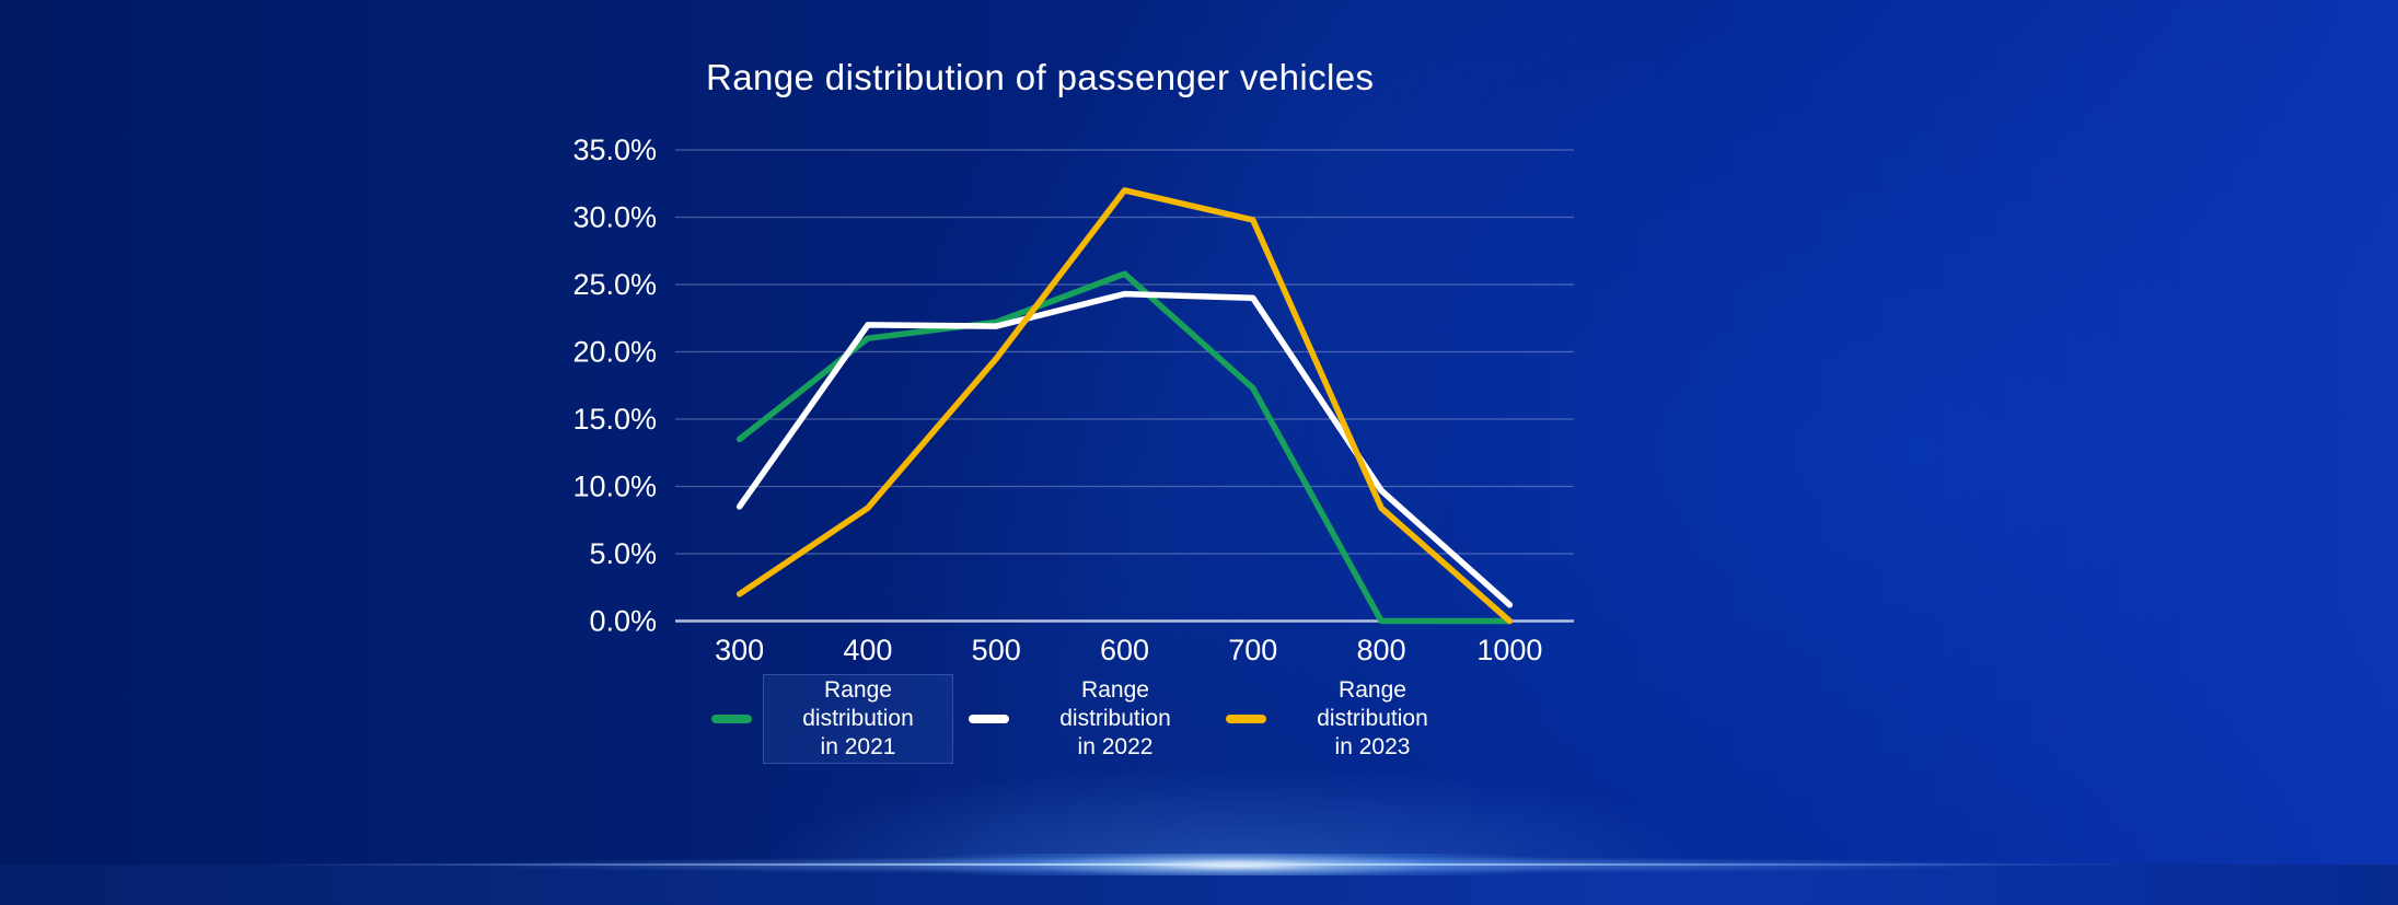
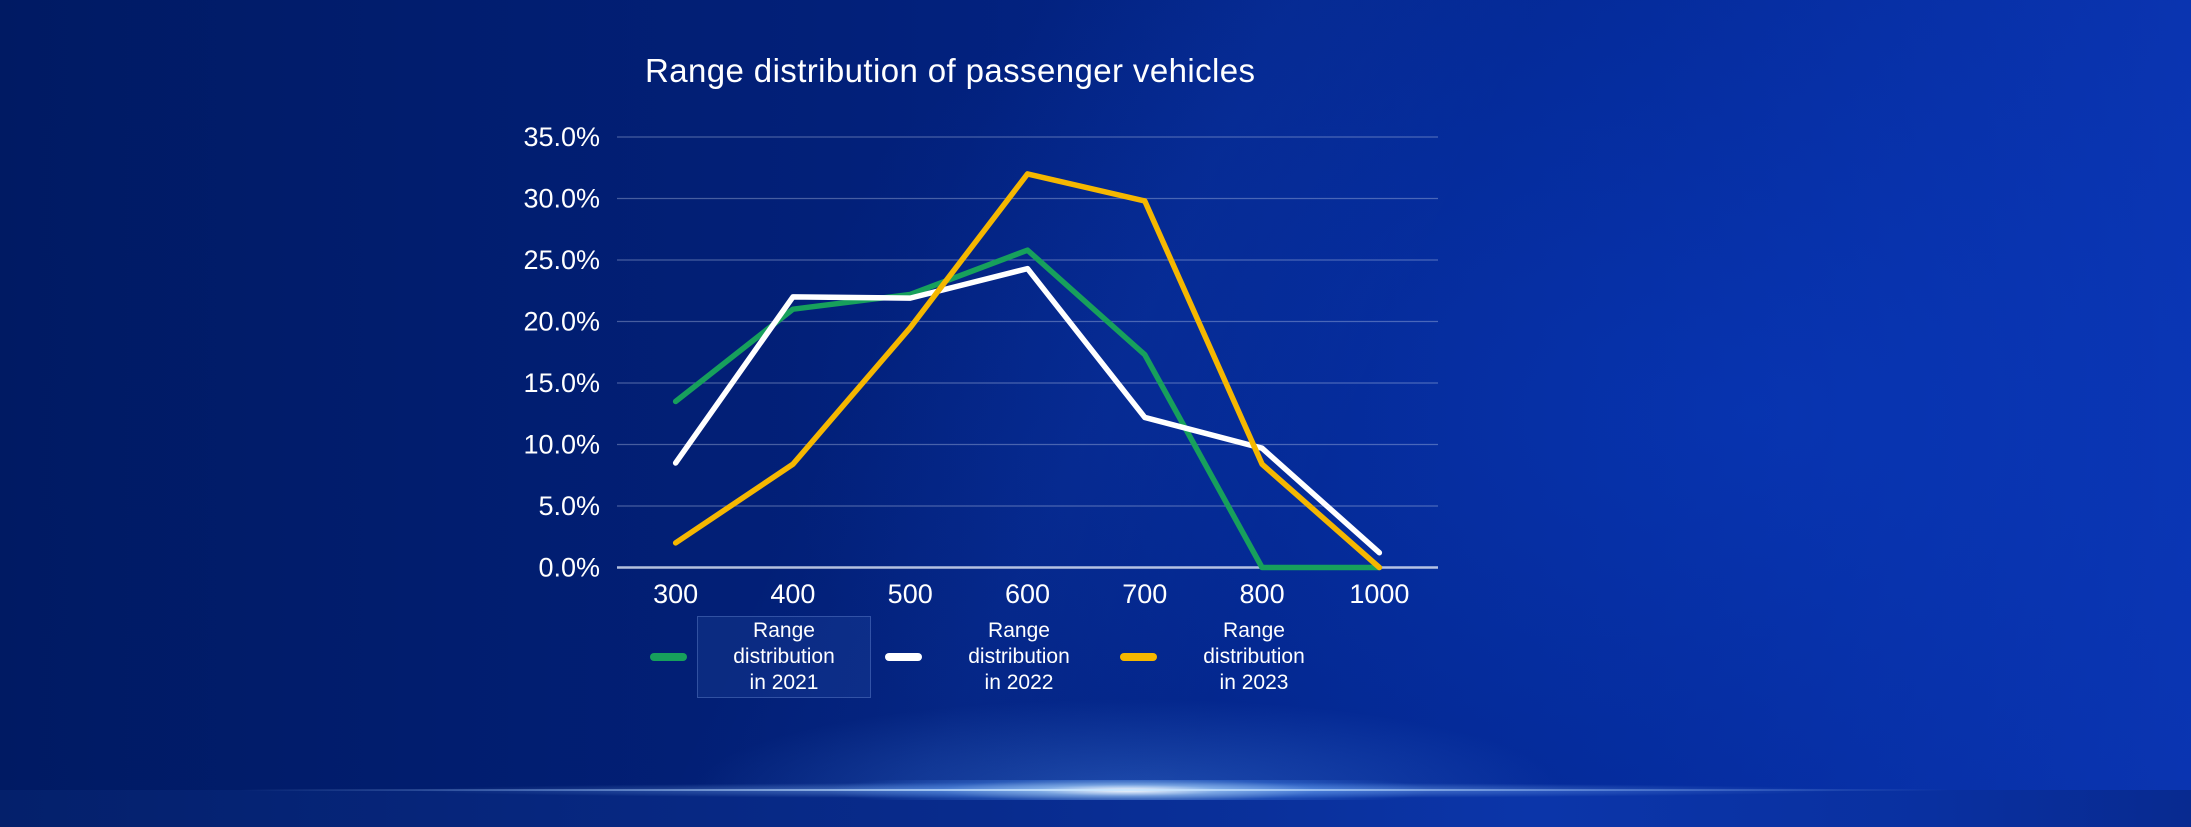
Range distribution in 2022/700: 24.0% -> 12.2%
